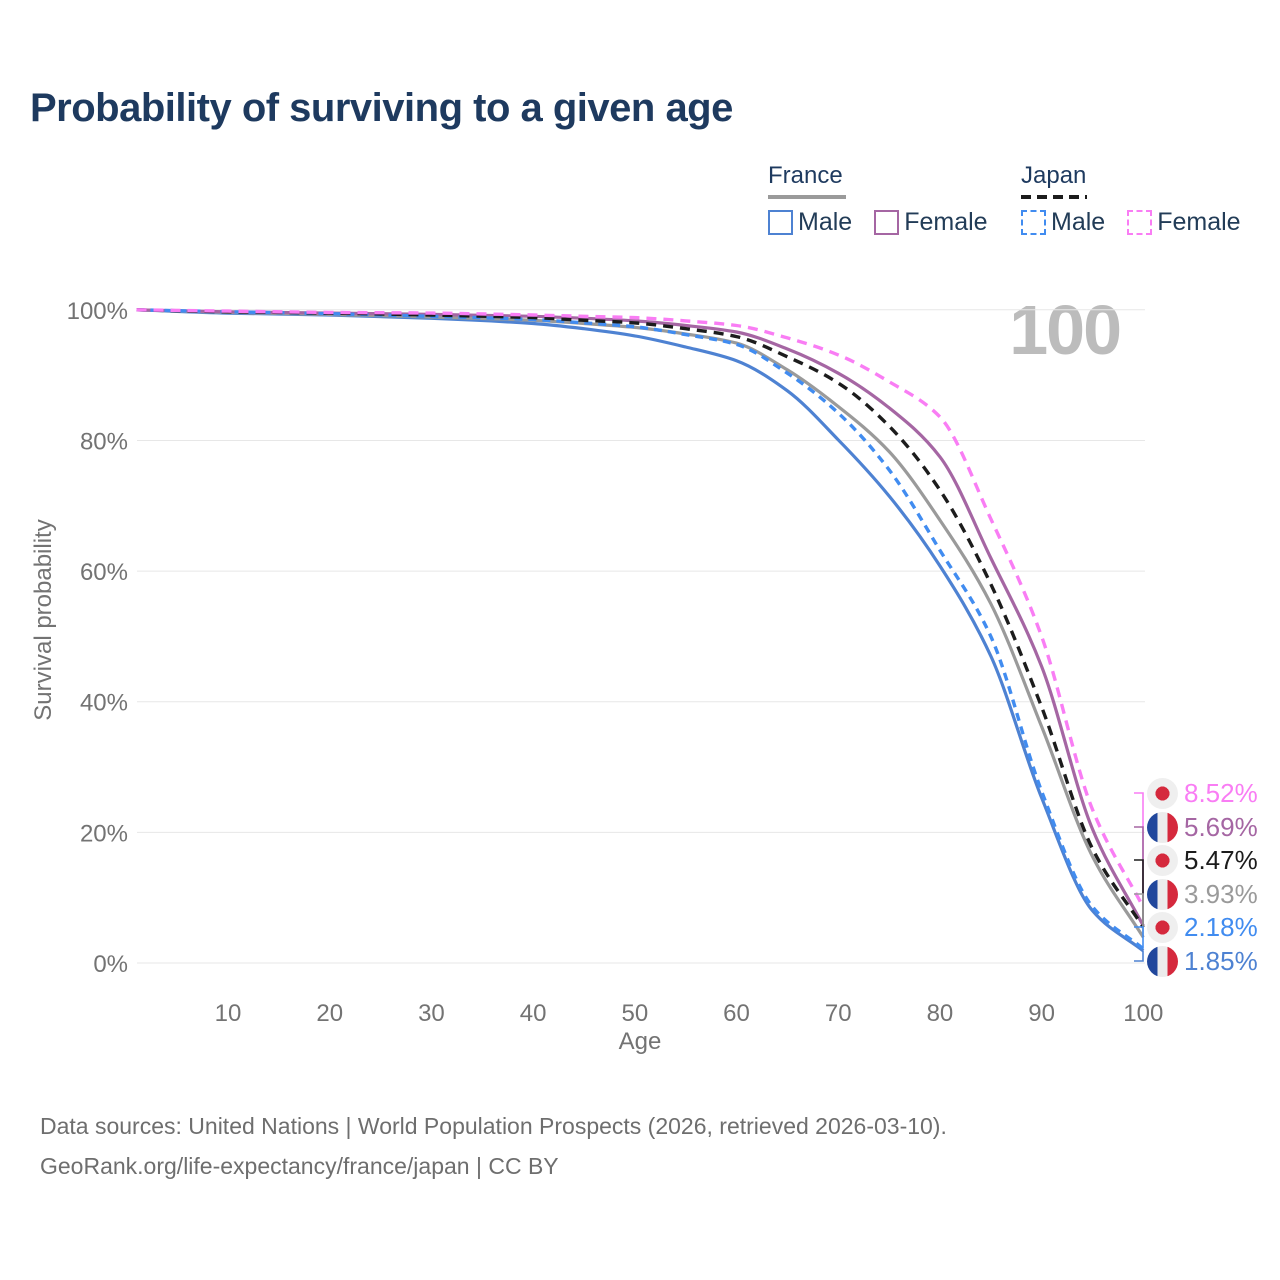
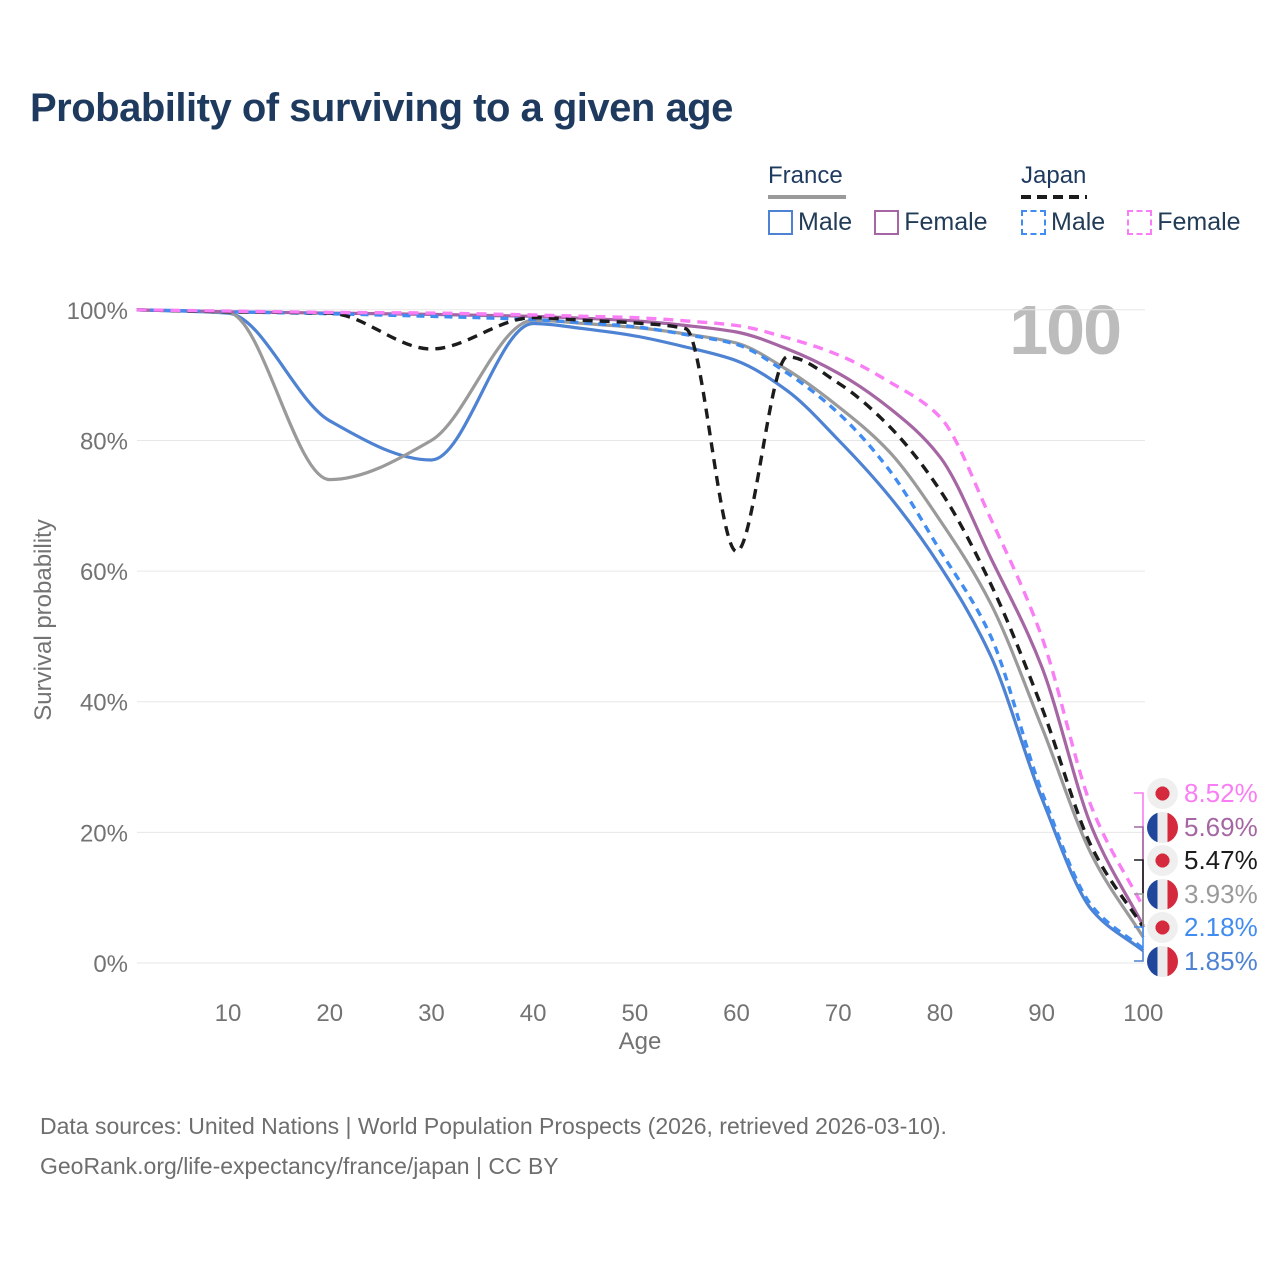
France Male/20: 99% -> 83%
France/20: 99% -> 74%
France Male/30: 99% -> 77%
France/30: 99% -> 80%
Japan/30: 99% -> 94%
Japan/60: 96% -> 63%
